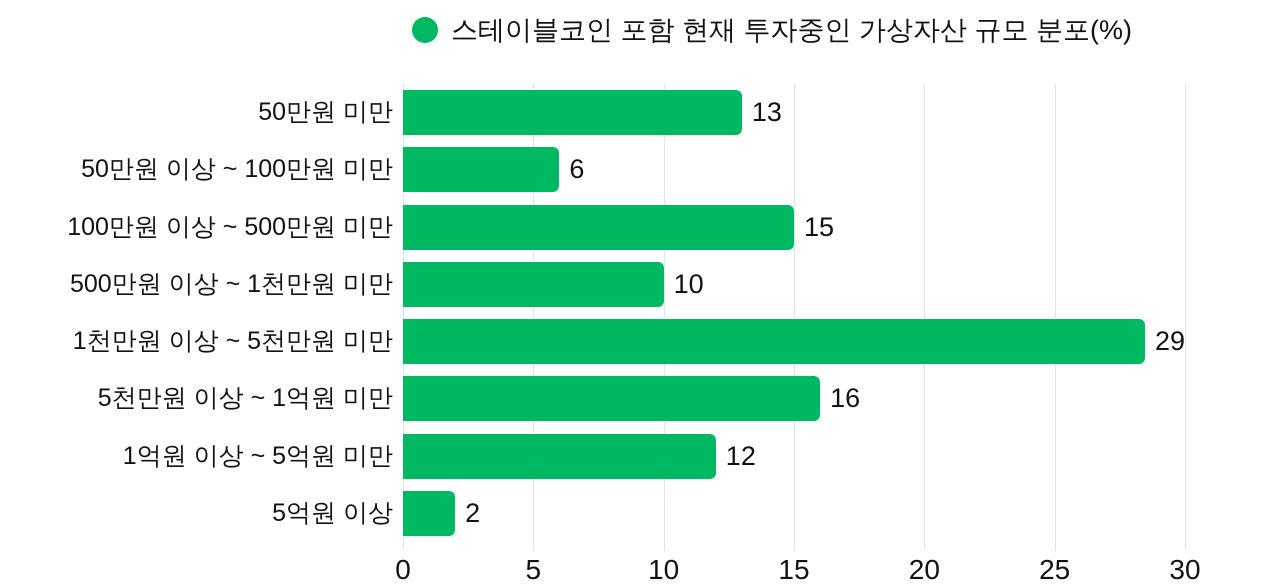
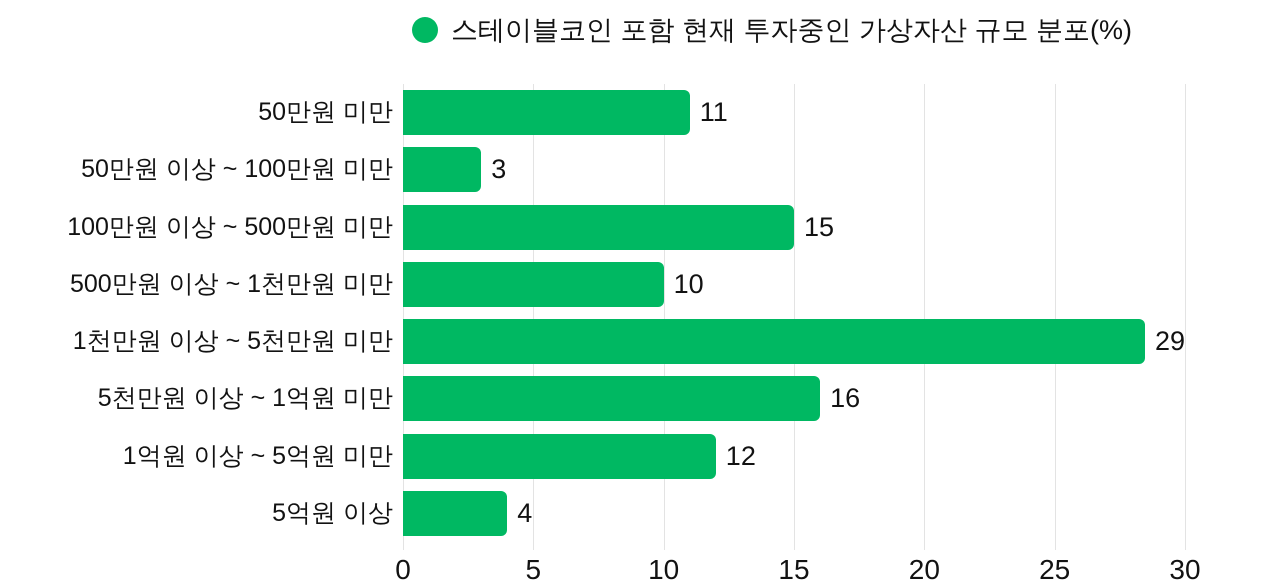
50만원 미만: 13 -> 11
50만원 이상 ~ 100만원 미만: 6 -> 3
5억원 이상: 2 -> 4
